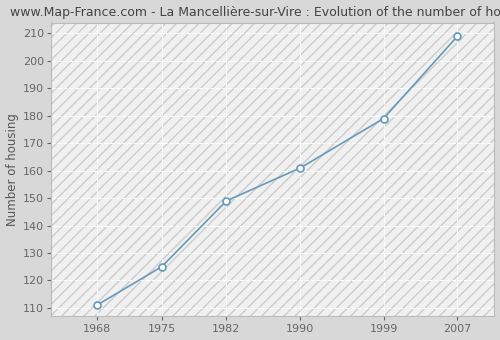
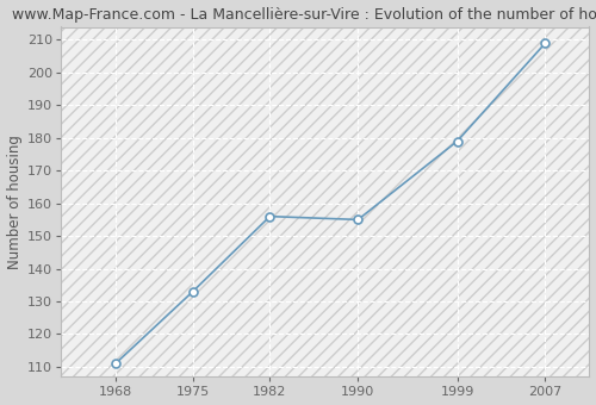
1975: 125 -> 133
1982: 149 -> 156
1990: 161 -> 155
